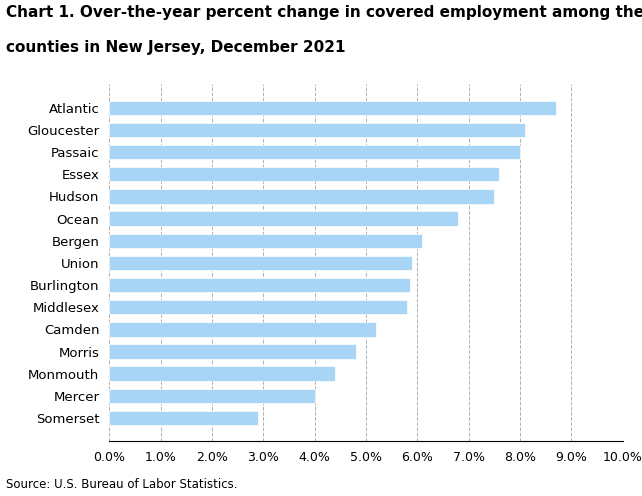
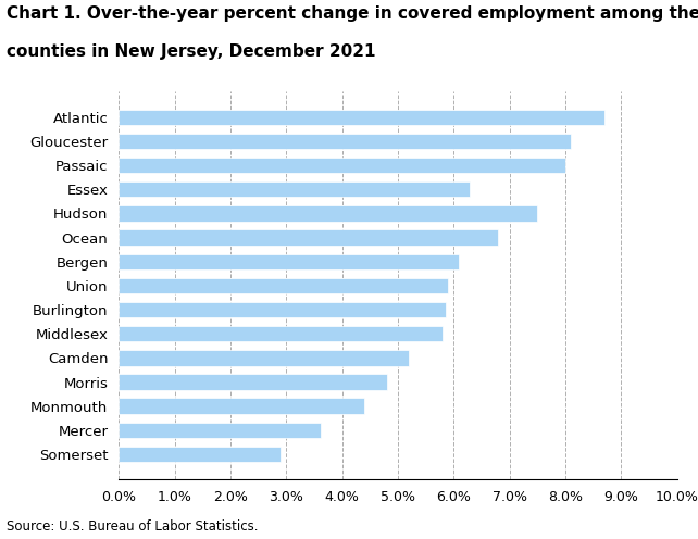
Essex: 7.60% -> 6.28%
Mercer: 4.00% -> 3.62%
